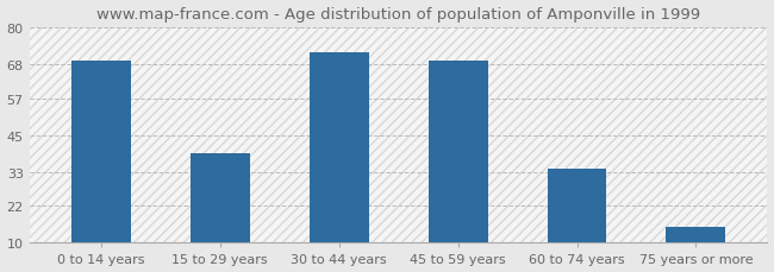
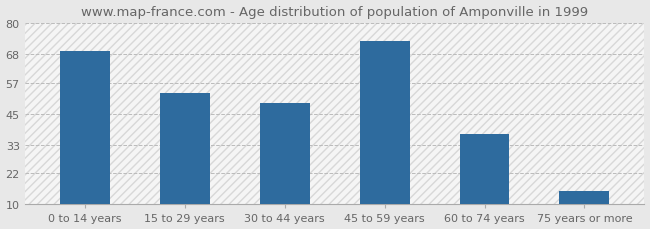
15 to 29 years: 39 -> 53
30 to 44 years: 72 -> 49
45 to 59 years: 69 -> 73
60 to 74 years: 34 -> 37
